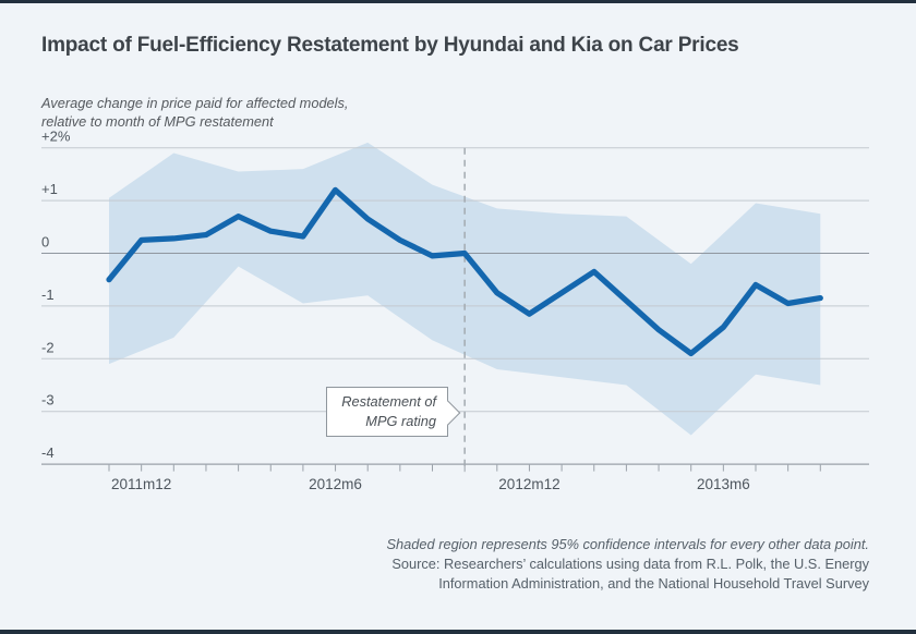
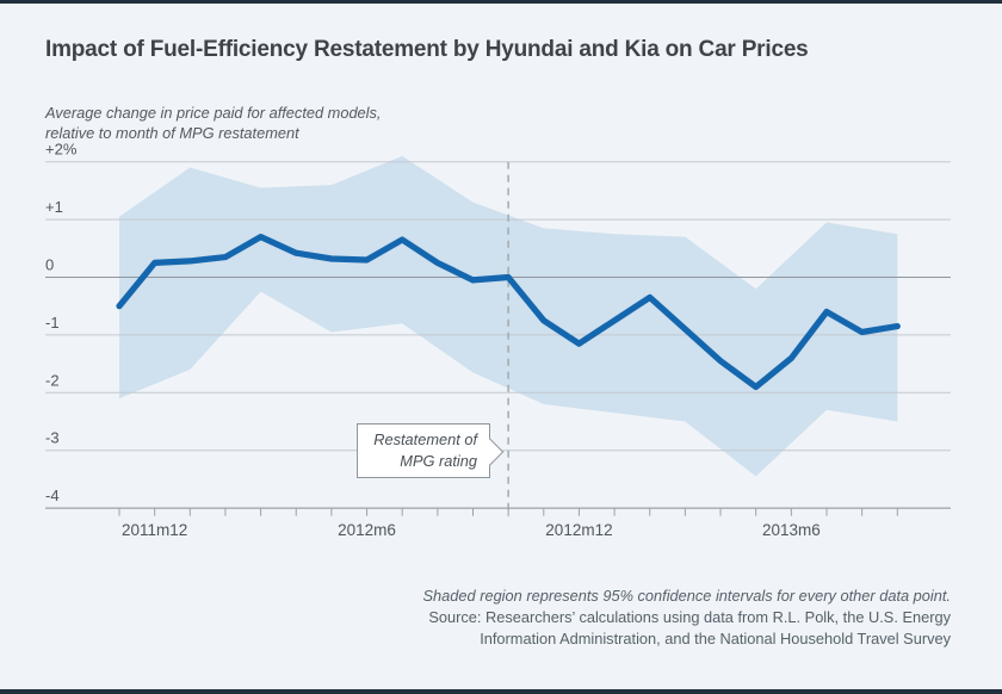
2012m6: 1.2% -> 0.3%
